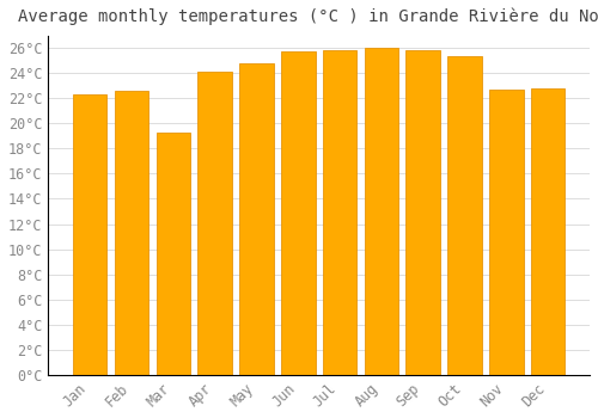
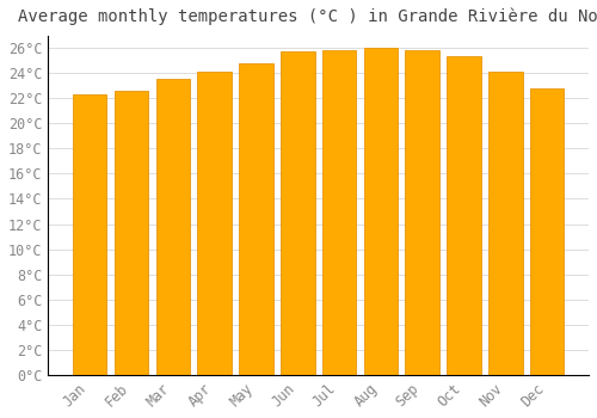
Mar: 19.3°C -> 23.5°C
Nov: 22.7°C -> 24.1°C
